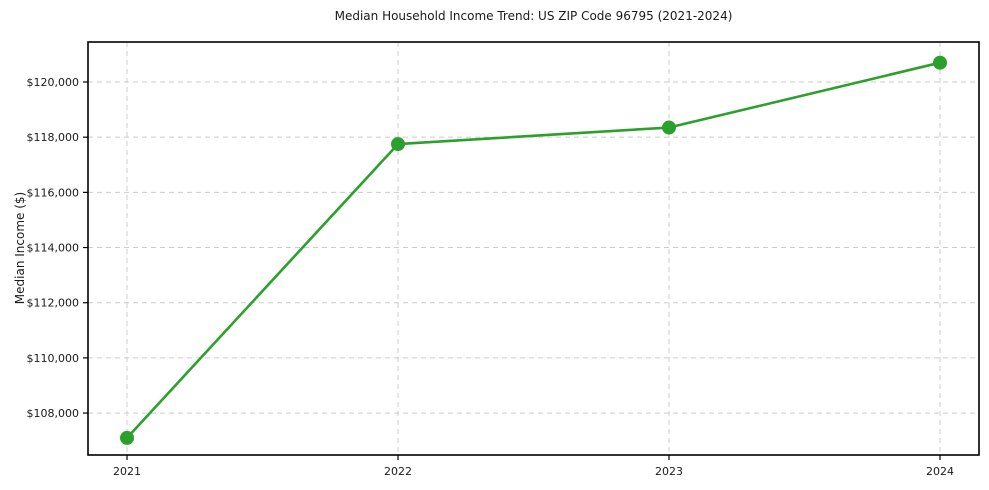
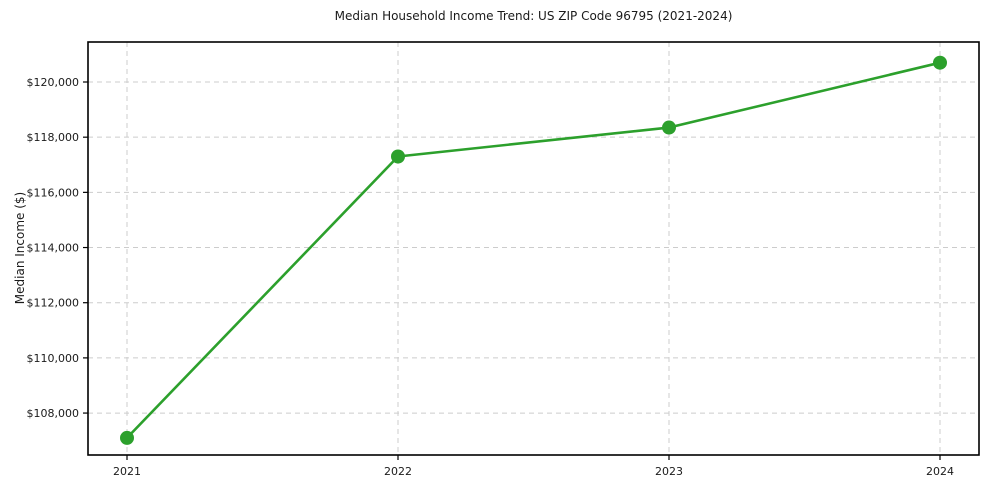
2022: $117800 -> $117300
